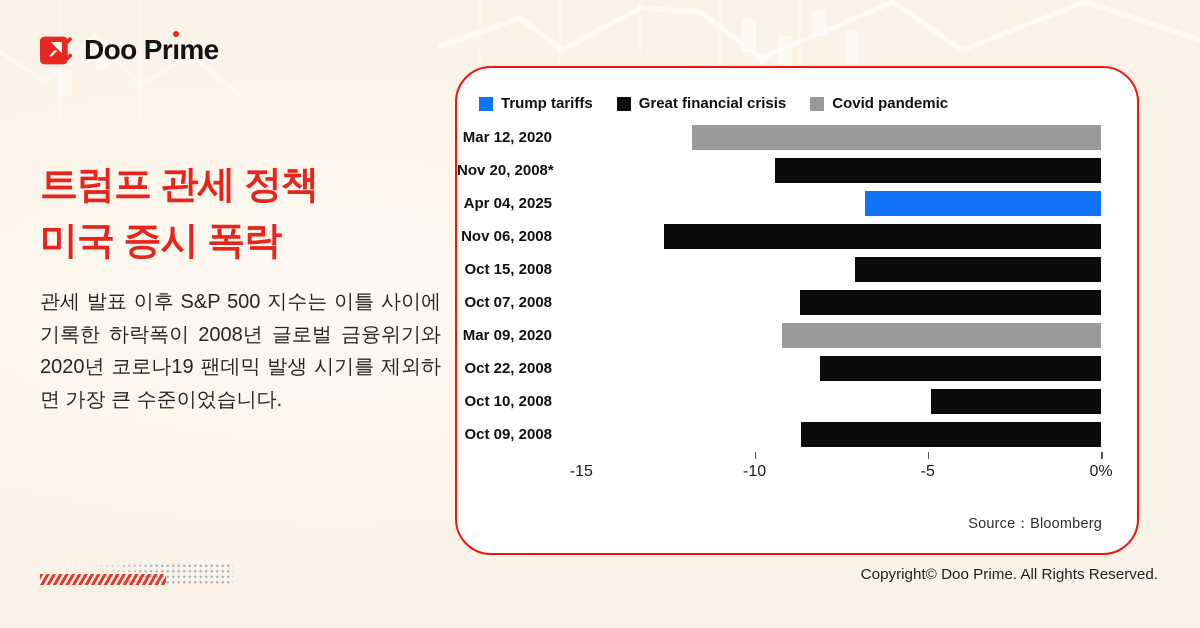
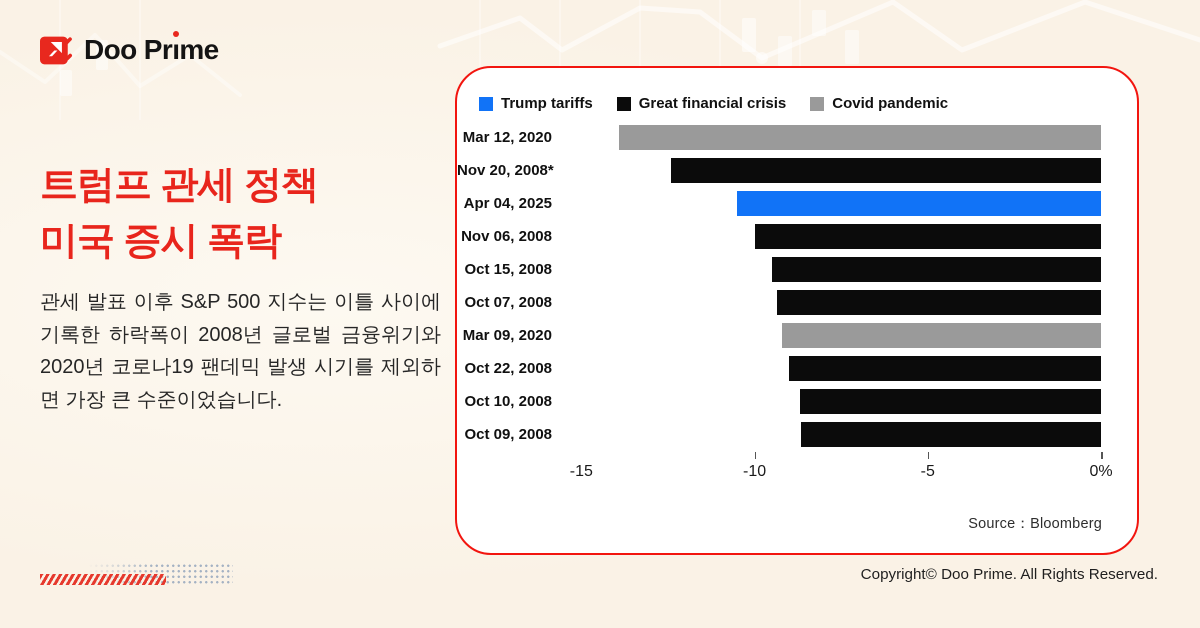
Mar 12, 2020: -11.8% -> -13.9%
Nov 20, 2008*: -9.4% -> -12.4%
Apr 04, 2025: -6.8% -> -10.5%
Nov 06, 2008: -12.6% -> -10.0%
Oct 15, 2008: -7.1% -> -9.5%
Oct 07, 2008: -8.7% -> -9.3%
Oct 22, 2008: -8.1% -> -9.0%
Oct 10, 2008: -4.9% -> -8.7%
